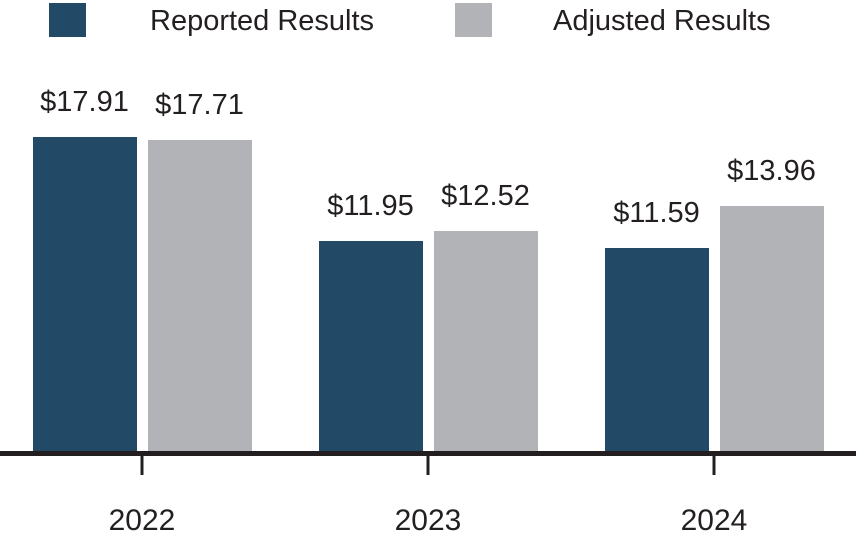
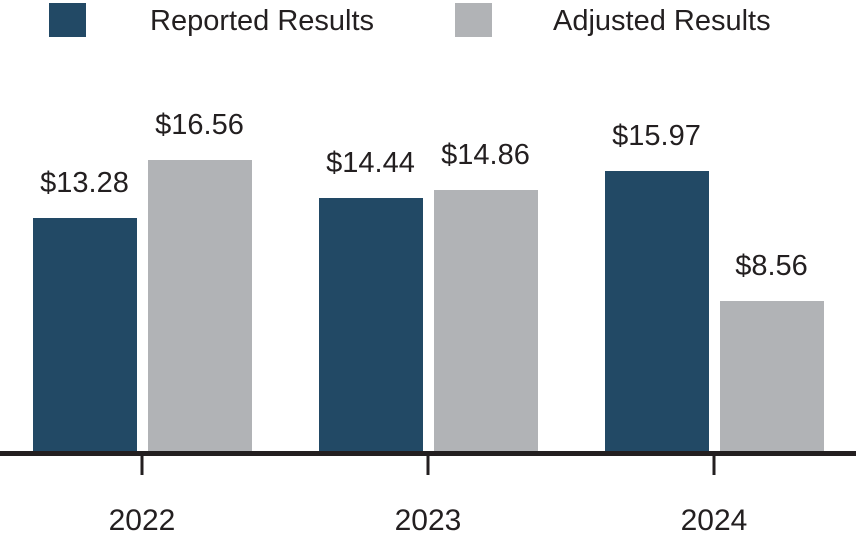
Reported Results/2022: $17.91 -> $13.28
Adjusted Results/2022: $17.71 -> $16.56
Reported Results/2023: $11.95 -> $14.44
Adjusted Results/2023: $12.52 -> $14.86
Reported Results/2024: $11.59 -> $15.97
Adjusted Results/2024: $13.96 -> $8.56
